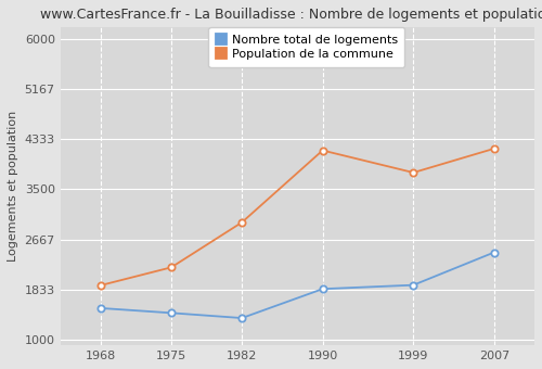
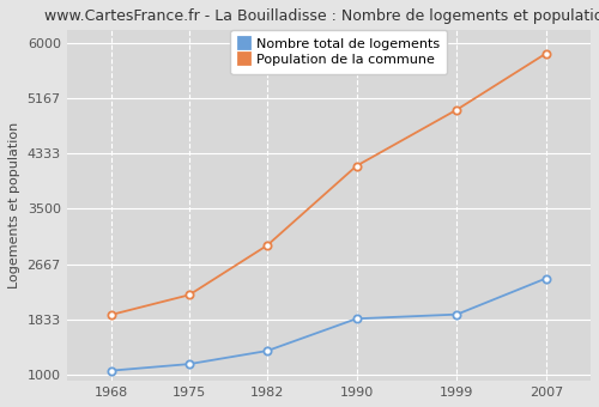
Nombre total de logements/1968: 1520 -> 1060
Nombre total de logements/1975: 1440 -> 1160
Population de la commune/1999: 3780 -> 5000
Population de la commune/2007: 4180 -> 5850
